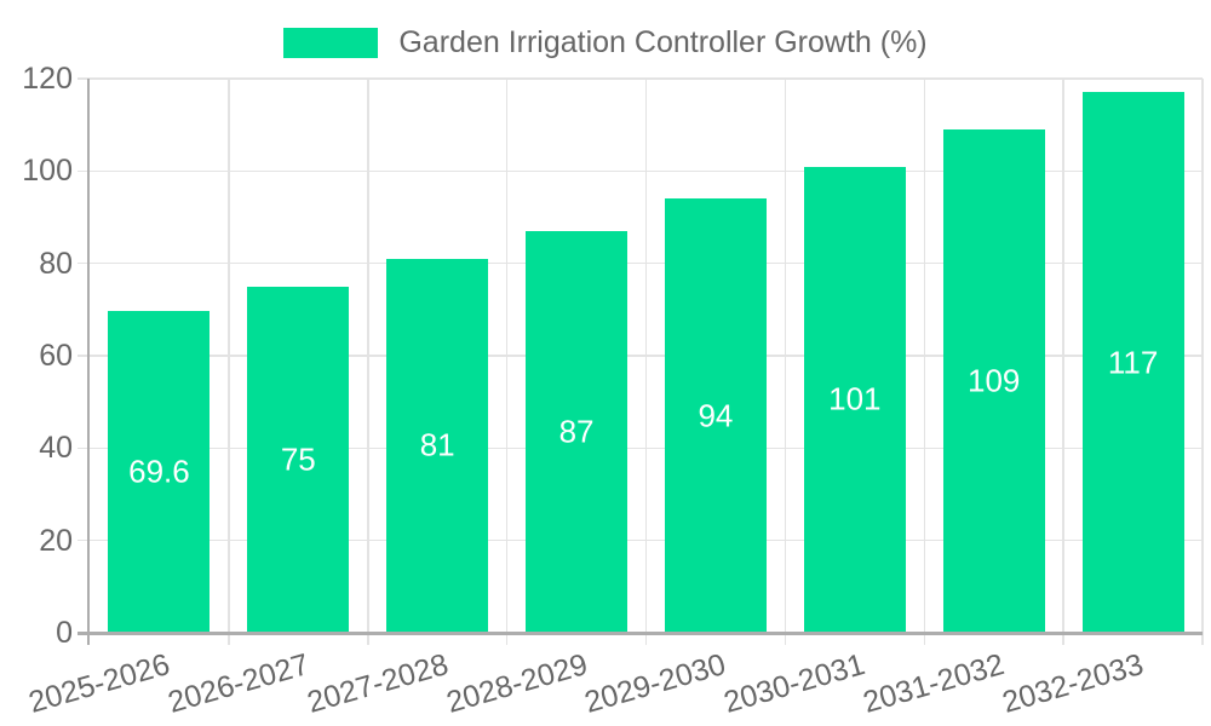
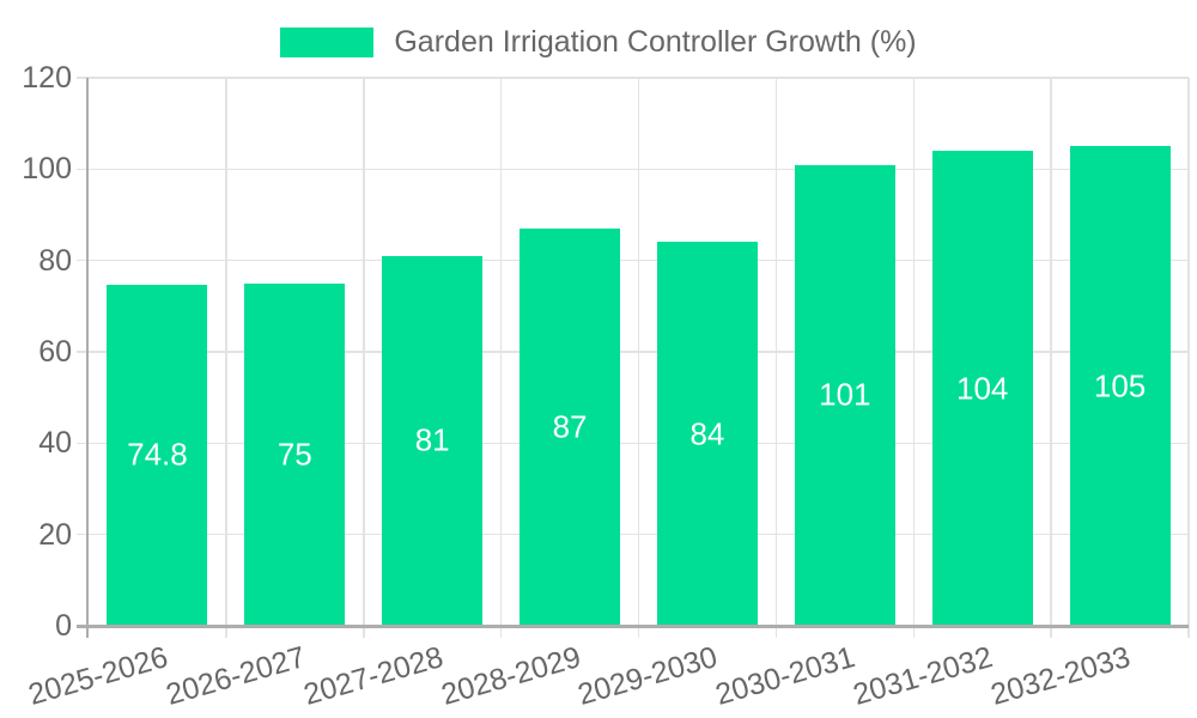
2025-2026: 69.6 -> 74.8
2029-2030: 94 -> 84
2031-2032: 109 -> 104
2032-2033: 117 -> 105
